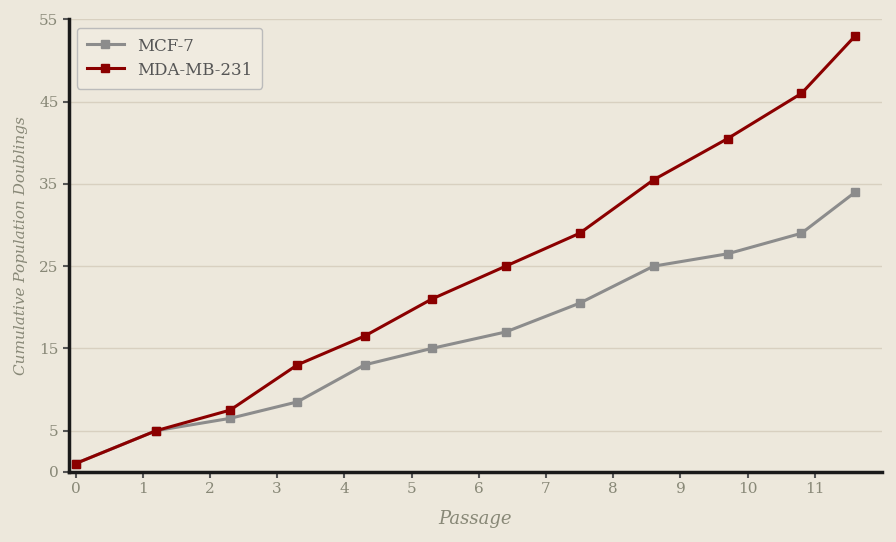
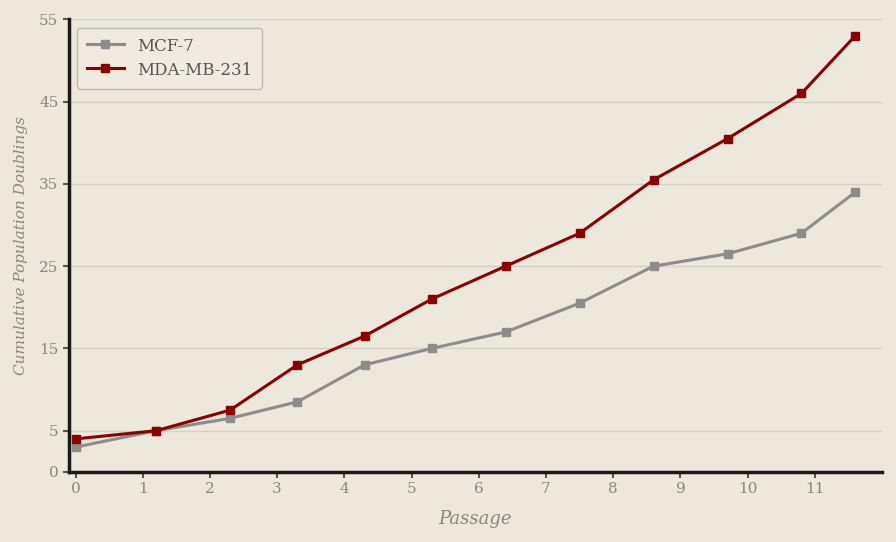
MCF-7/0: 1.0 -> 3.0
MDA-MB-231/0: 1.0 -> 4.0
